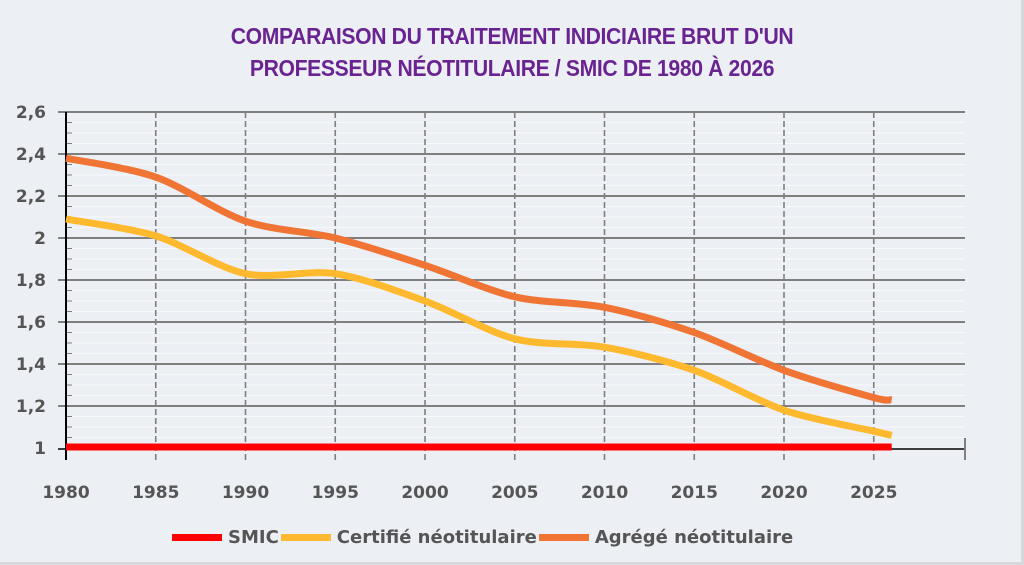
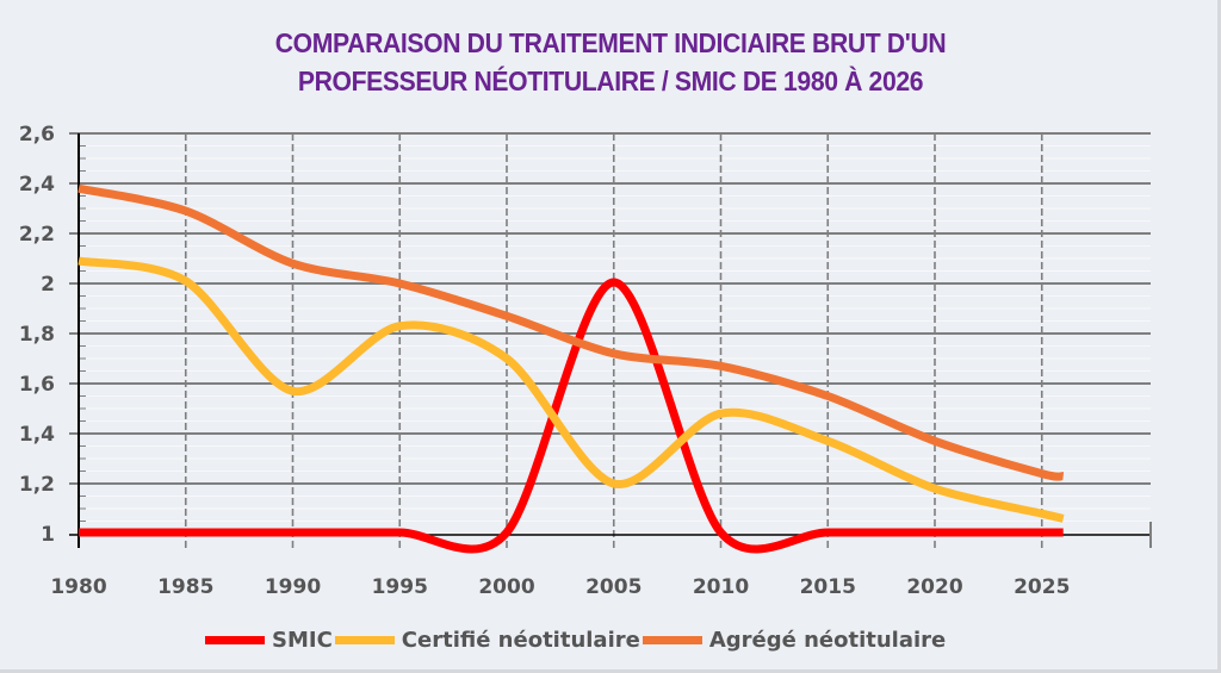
Certifié néotitulaire/1990: 1,83 -> 1,57
SMIC/2005: 1 -> 2
Certifié néotitulaire/2005: 1,52 -> 1,20
